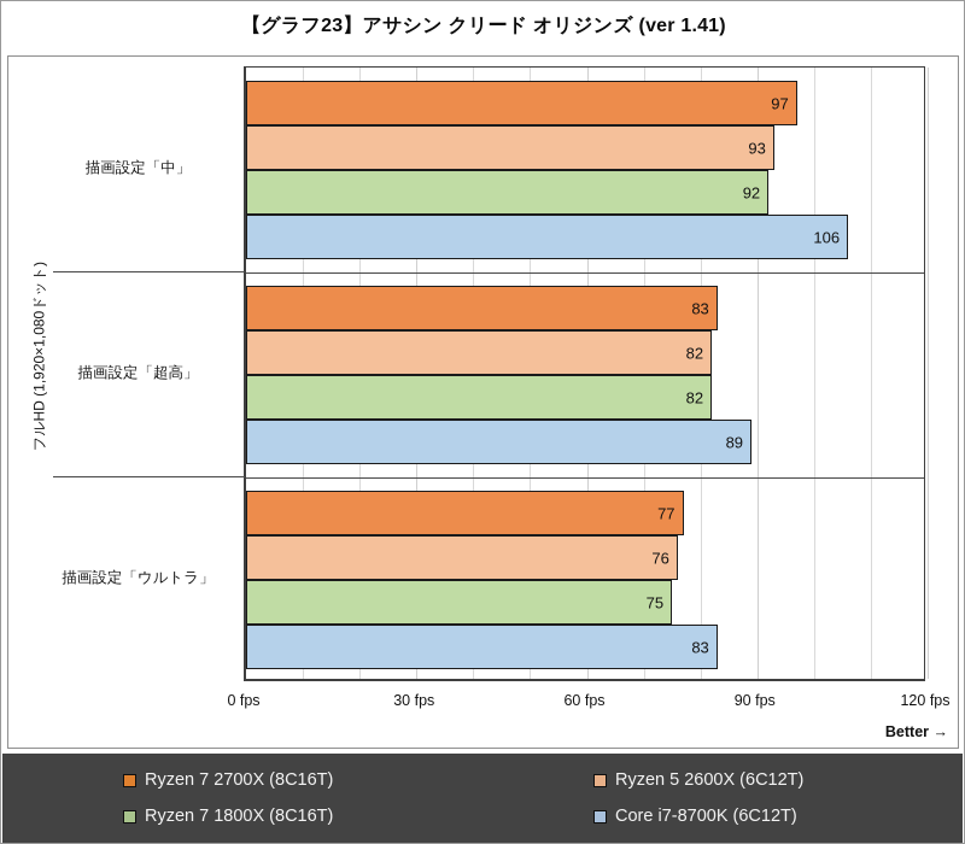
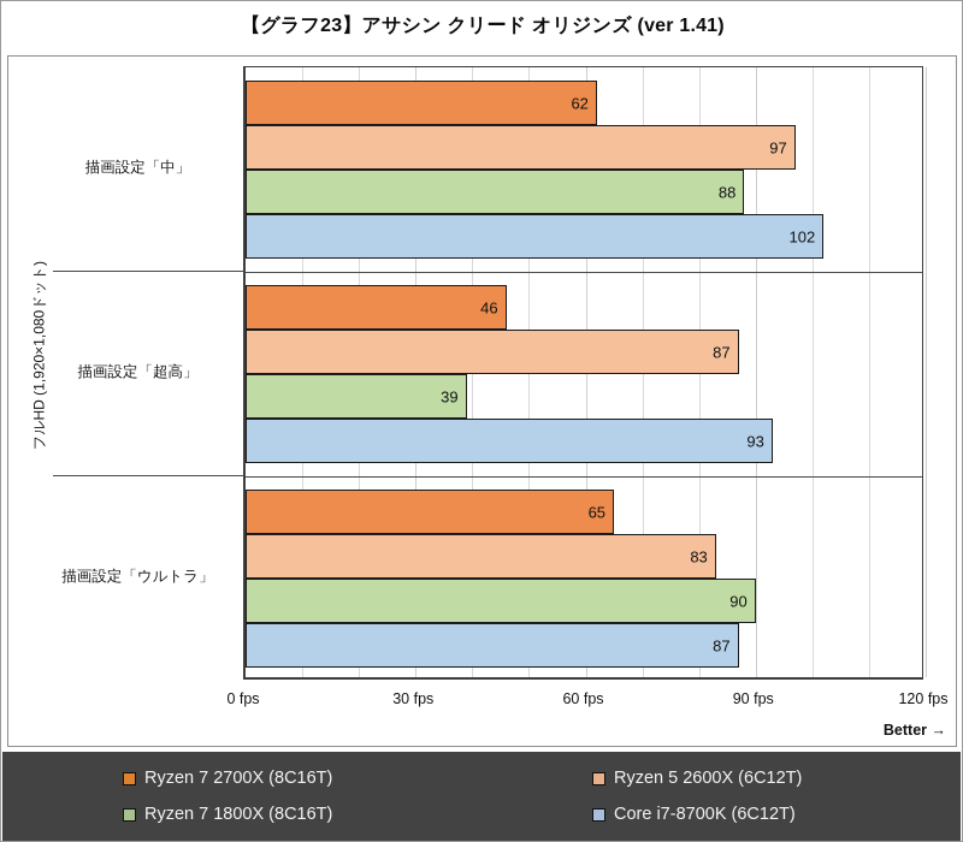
Ryzen 7 2700X (8C16T)/描画設定「中」: 97 -> 62
Ryzen 5 2600X (6C12T)/描画設定「中」: 93 -> 97
Ryzen 7 1800X (8C16T)/描画設定「中」: 92 -> 88
Core i7-8700K (6C12T)/描画設定「中」: 106 -> 102
Ryzen 7 2700X (8C16T)/描画設定「超高」: 83 -> 46
Ryzen 5 2600X (6C12T)/描画設定「超高」: 82 -> 87
Ryzen 7 1800X (8C16T)/描画設定「超高」: 82 -> 39
Core i7-8700K (6C12T)/描画設定「超高」: 89 -> 93
Ryzen 7 2700X (8C16T)/描画設定「ウルトラ」: 77 -> 65
Ryzen 5 2600X (6C12T)/描画設定「ウルトラ」: 76 -> 83
Ryzen 7 1800X (8C16T)/描画設定「ウルトラ」: 75 -> 90
Core i7-8700K (6C12T)/描画設定「ウルトラ」: 83 -> 87
